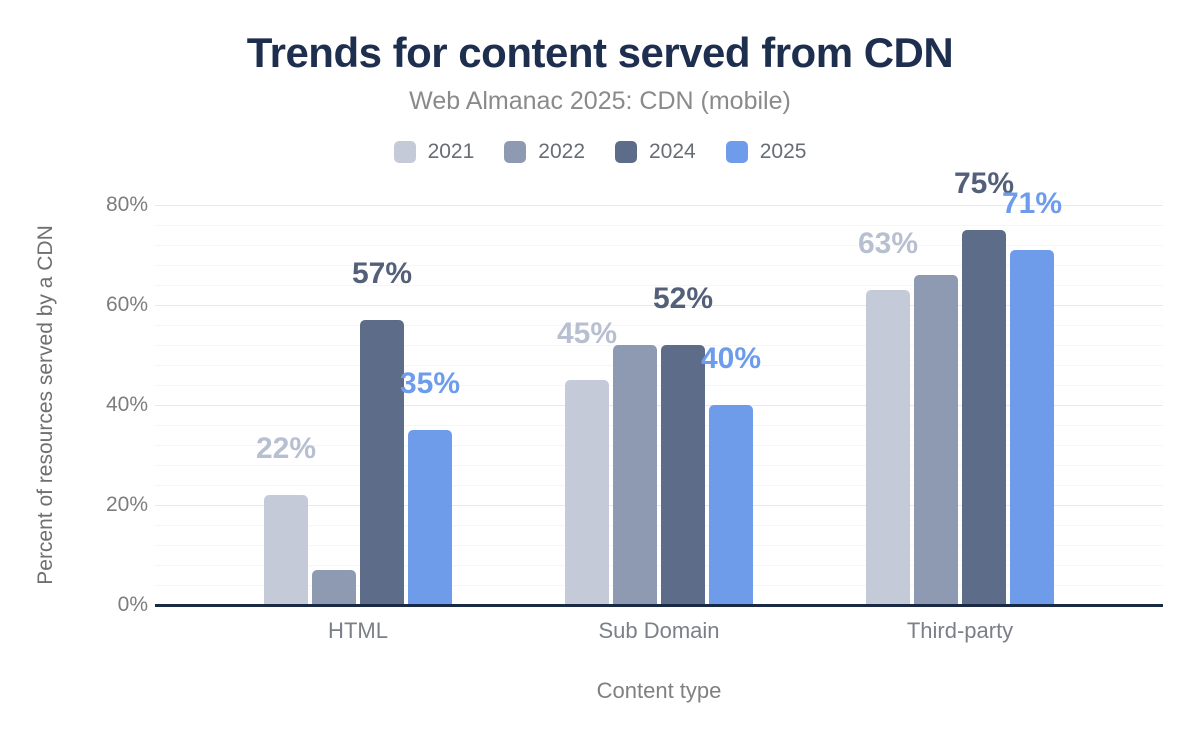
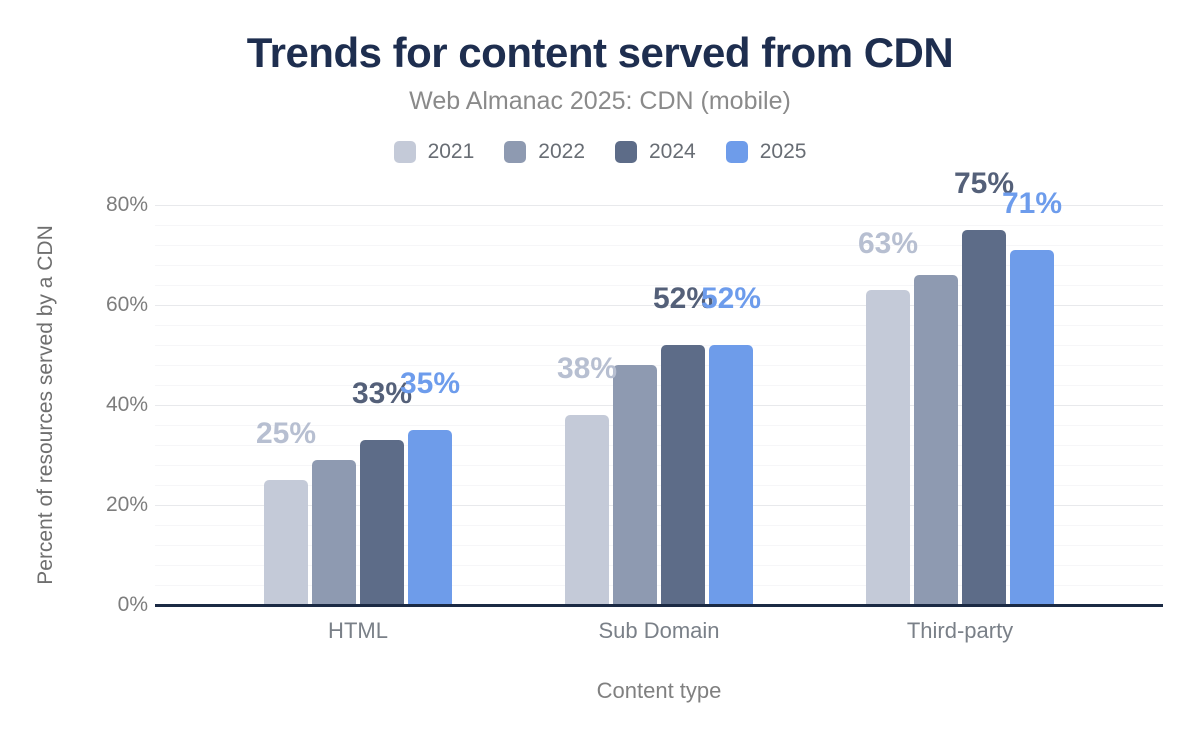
2021/HTML: 22% -> 25%
2022/HTML: 7% -> 29%
2024/HTML: 57% -> 33%
2021/Sub Domain: 45% -> 38%
2022/Sub Domain: 52% -> 48%
2025/Sub Domain: 40% -> 52%
